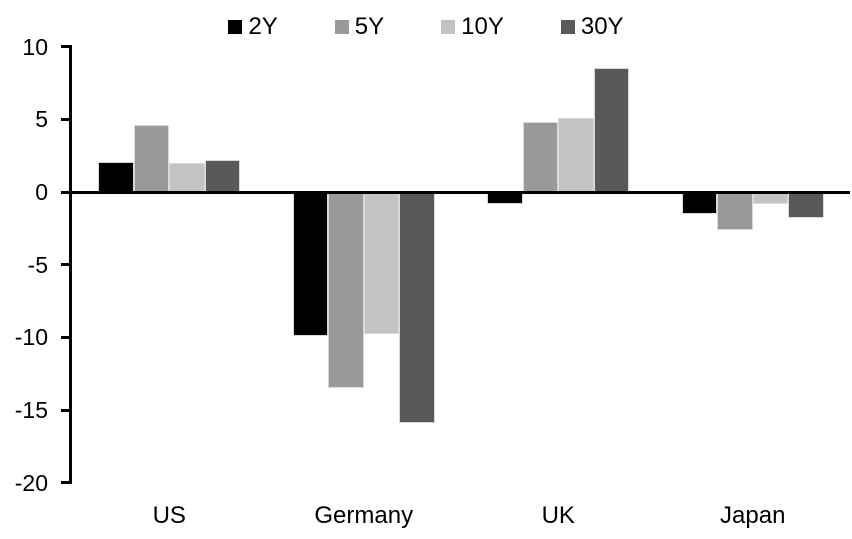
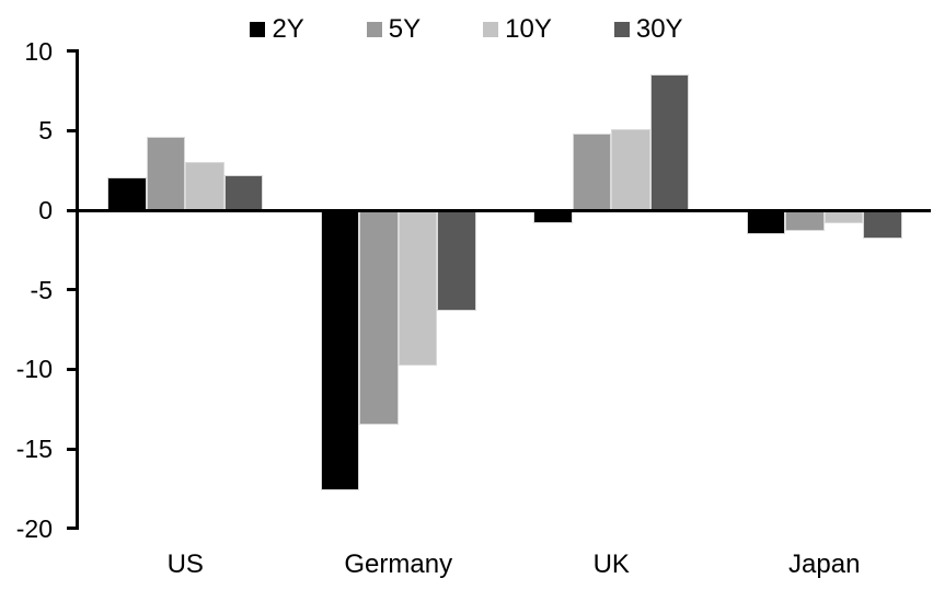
10Y/US: 2.0 -> 3.0
2Y/Germany: -9.9 -> -17.6
30Y/Germany: -15.9 -> -6.3
5Y/Japan: -2.6 -> -1.3
